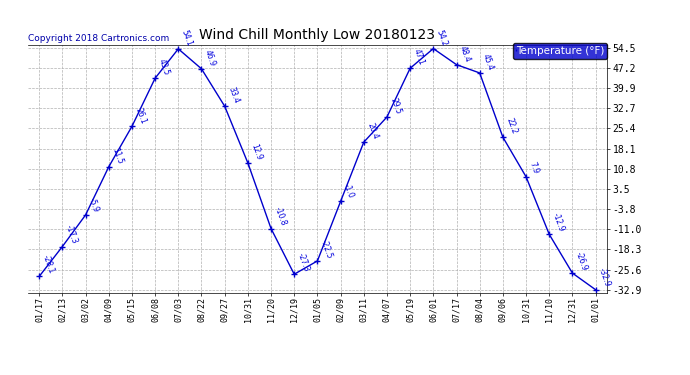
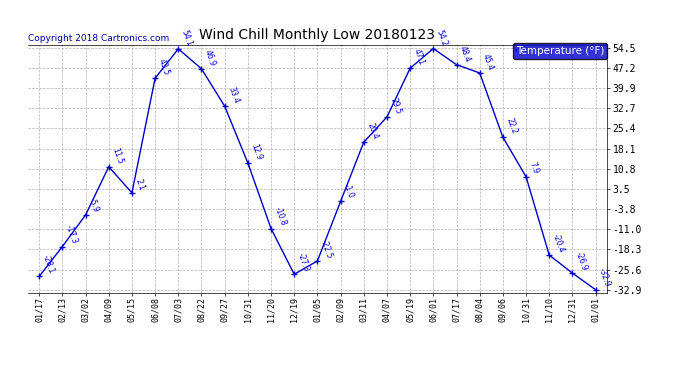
05/15: 26.1 -> 2.1
11/10: -12.9 -> -20.4
